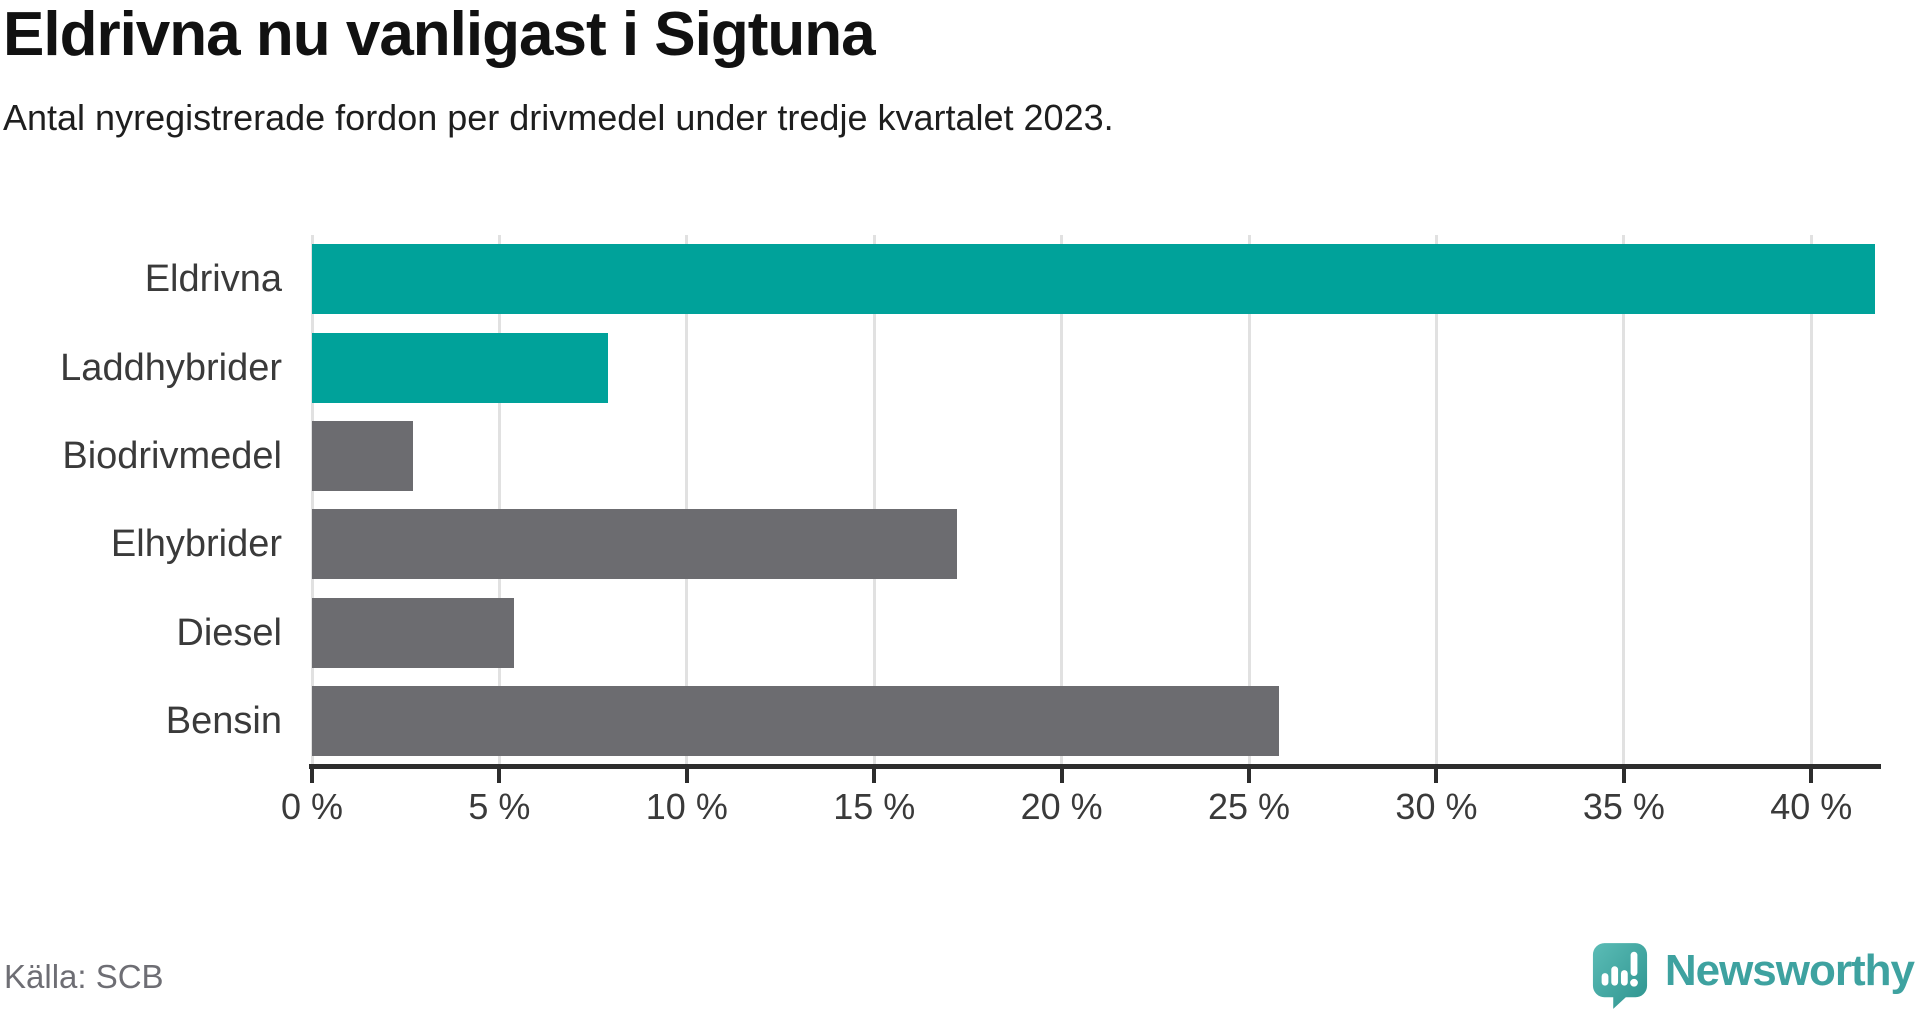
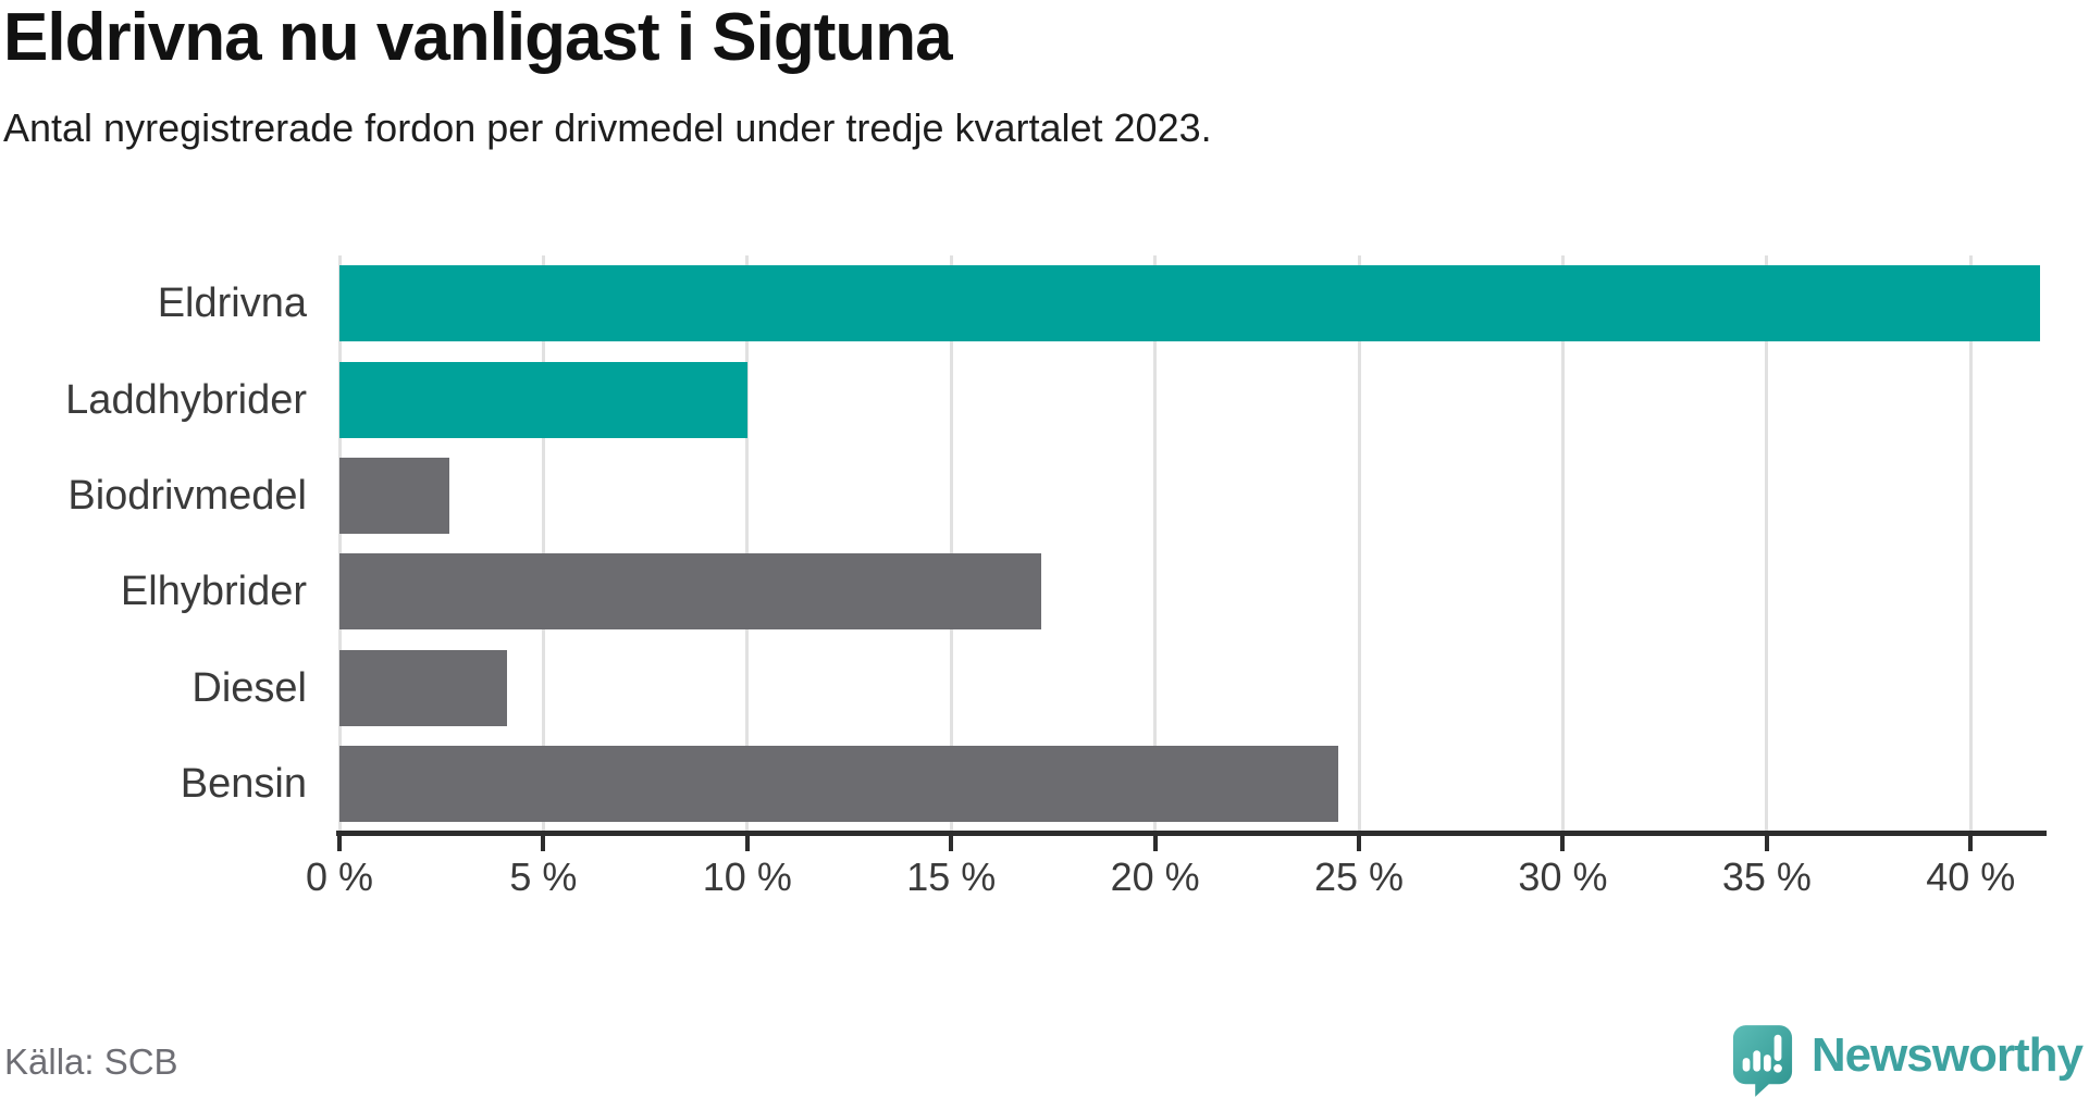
Laddhybrider: 7.9% -> 10.0%
Diesel: 5.4% -> 4.1%
Bensin: 25.8% -> 24.5%
